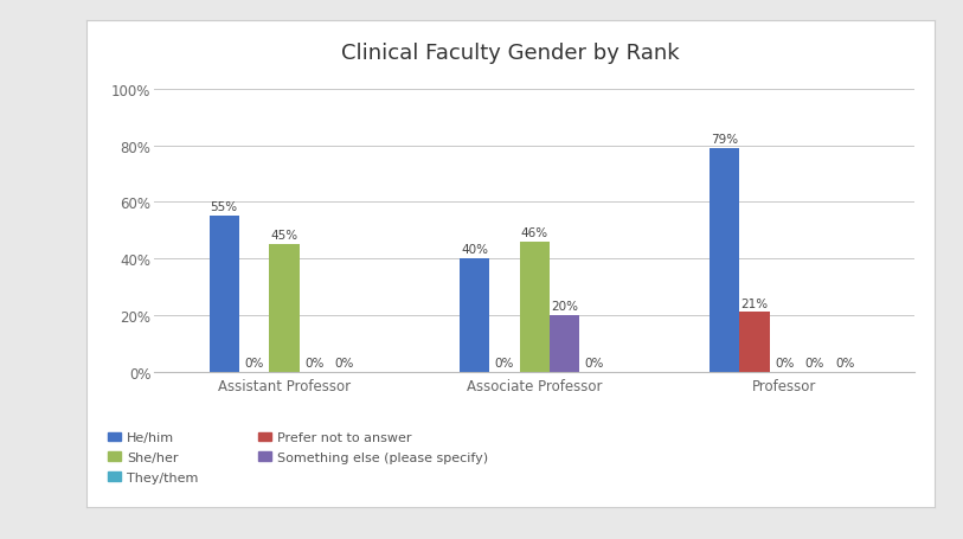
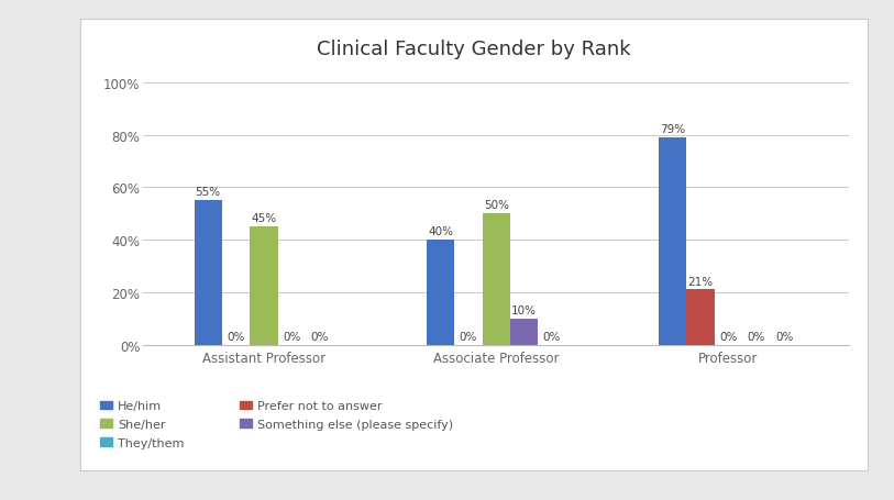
She/her/Associate Professor: 46% -> 50%
Something else (please specify)/Associate Professor: 20% -> 10%
